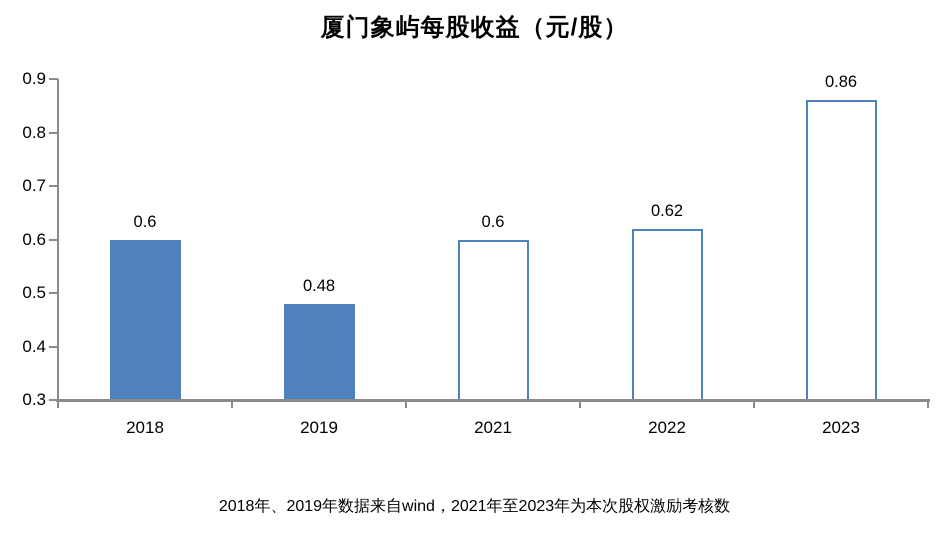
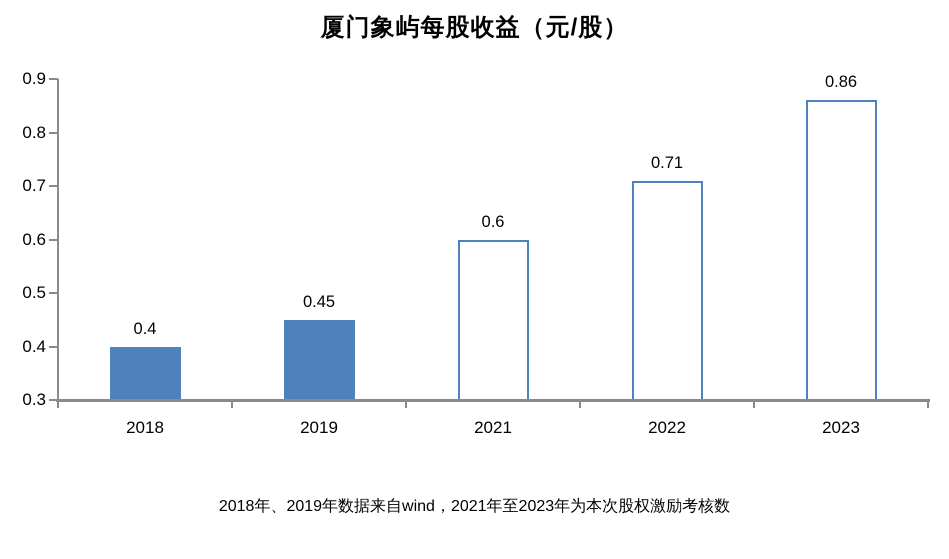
2018: 0.6 -> 0.4
2019: 0.48 -> 0.45
2022: 0.62 -> 0.71
